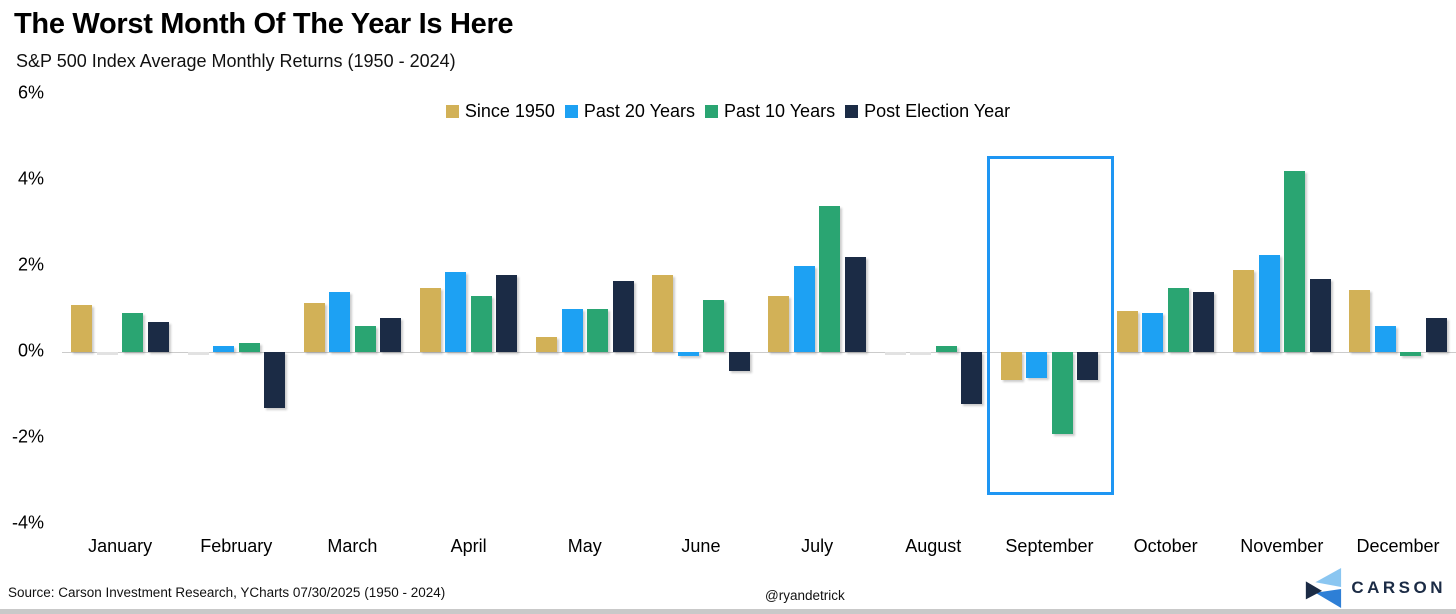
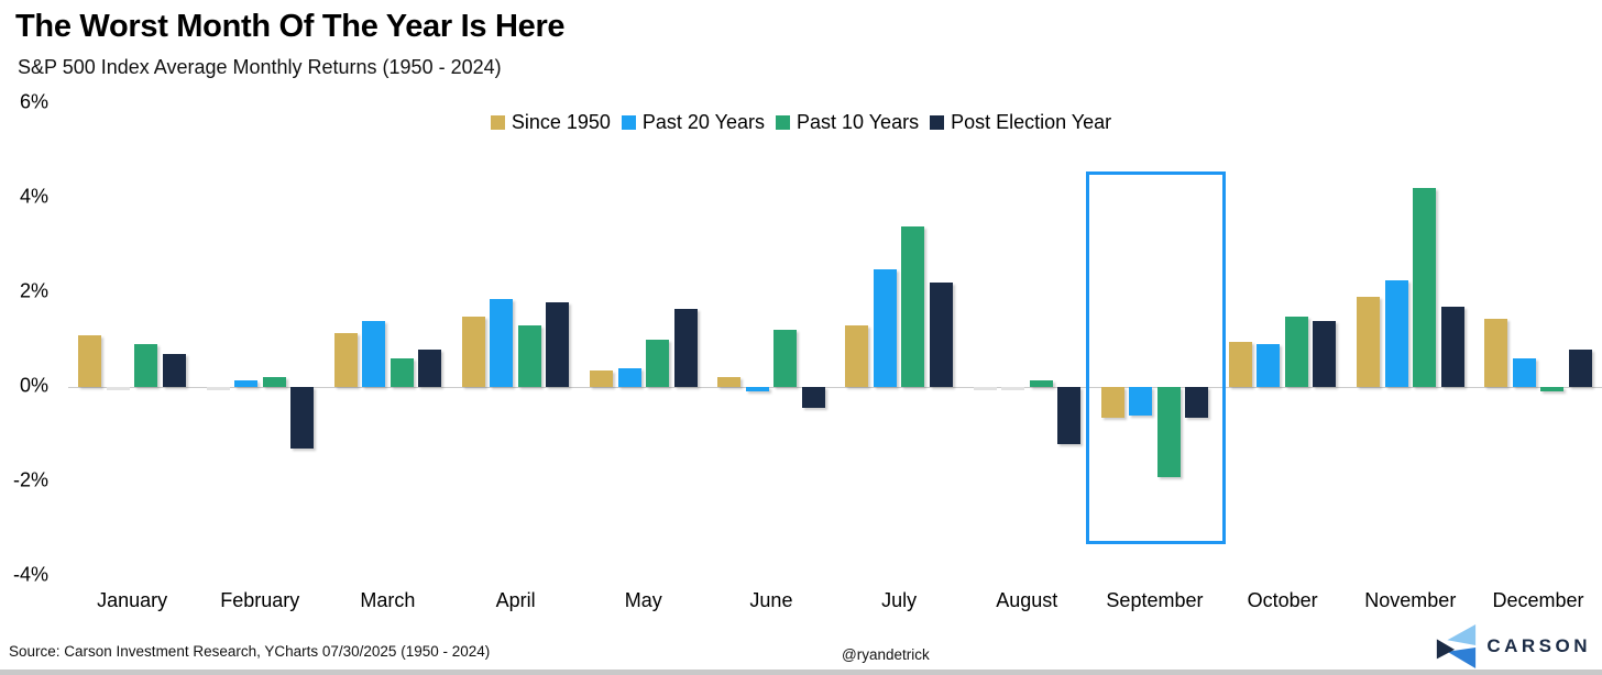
Past 20 Years/May: 1.0% -> 0.4%
Since 1950/June: 1.8% -> 0.2%
Past 20 Years/July: 2.0% -> 2.5%
